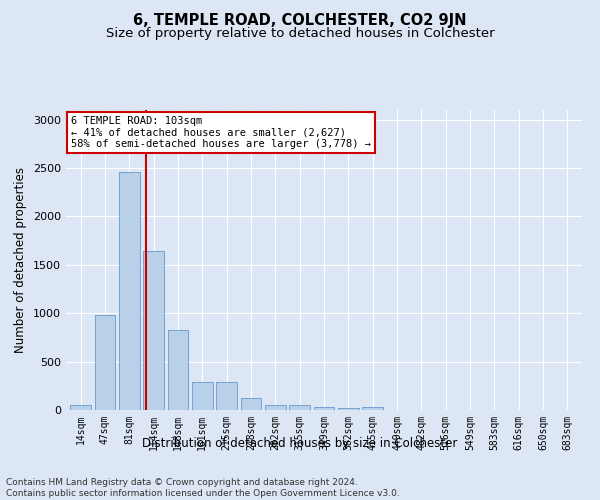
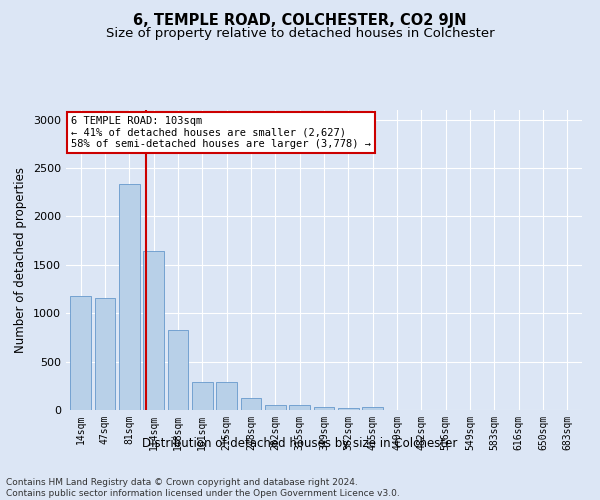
14sqm: 60 -> 1180
47sqm: 980 -> 1160
81sqm: 2460 -> 2340
